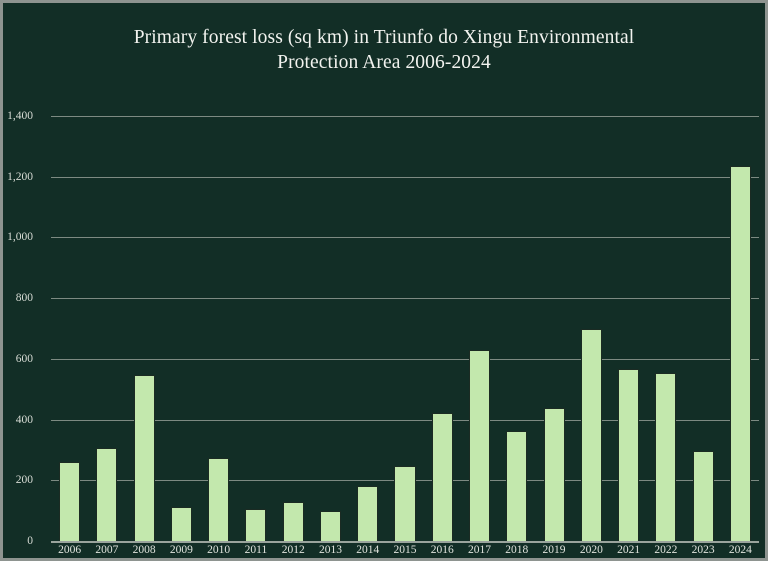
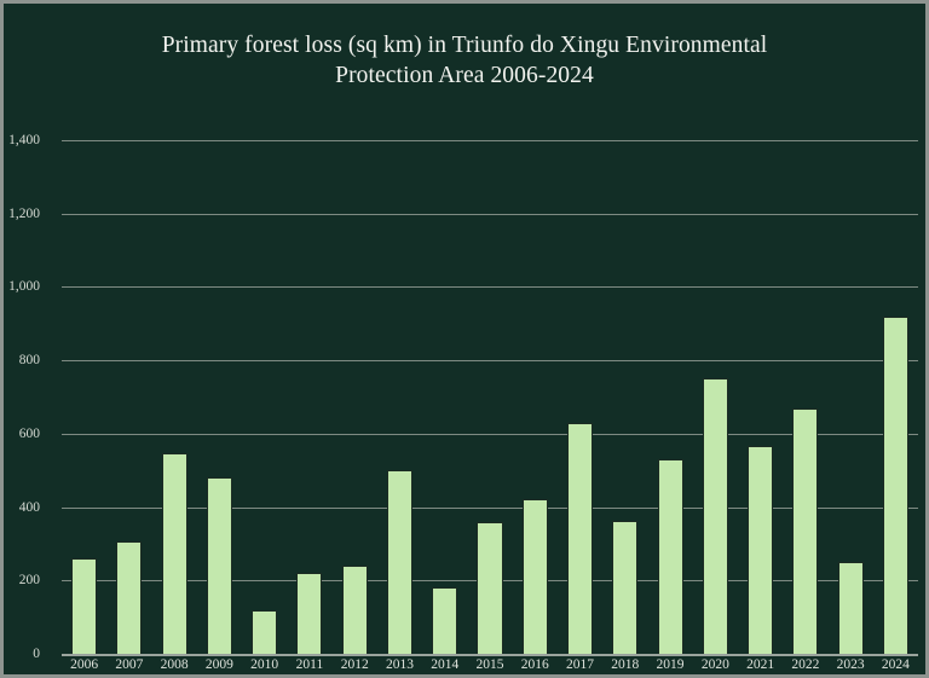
2009: 110 -> 480
2010: 270 -> 120
2011: 100 -> 220
2012: 130 -> 240
2013: 100 -> 500
2015: 250 -> 360
2019: 440 -> 530
2020: 700 -> 750
2022: 550 -> 670
2023: 300 -> 250
2024: 1240 -> 920
